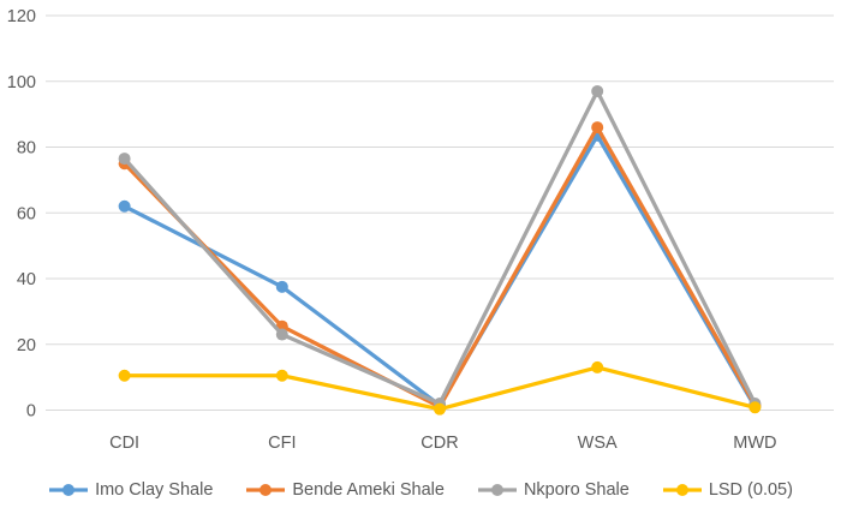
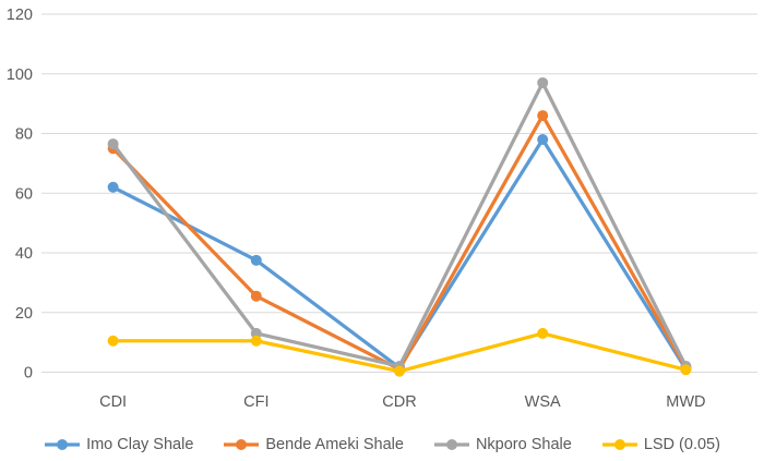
Nkporo Shale/CFI: 23 -> 13
Imo Clay Shale/WSA: 84 -> 78
